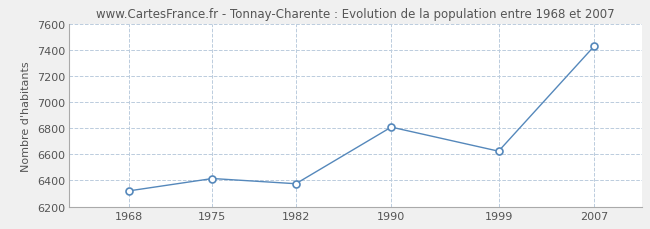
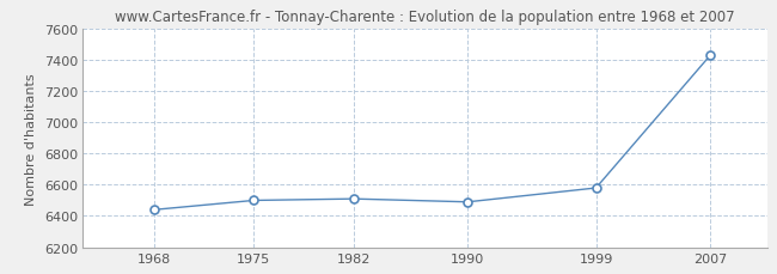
1968: 6320 -> 6440
1975: 6420 -> 6500
1982: 6380 -> 6510
1990: 6810 -> 6490
1999: 6620 -> 6580
